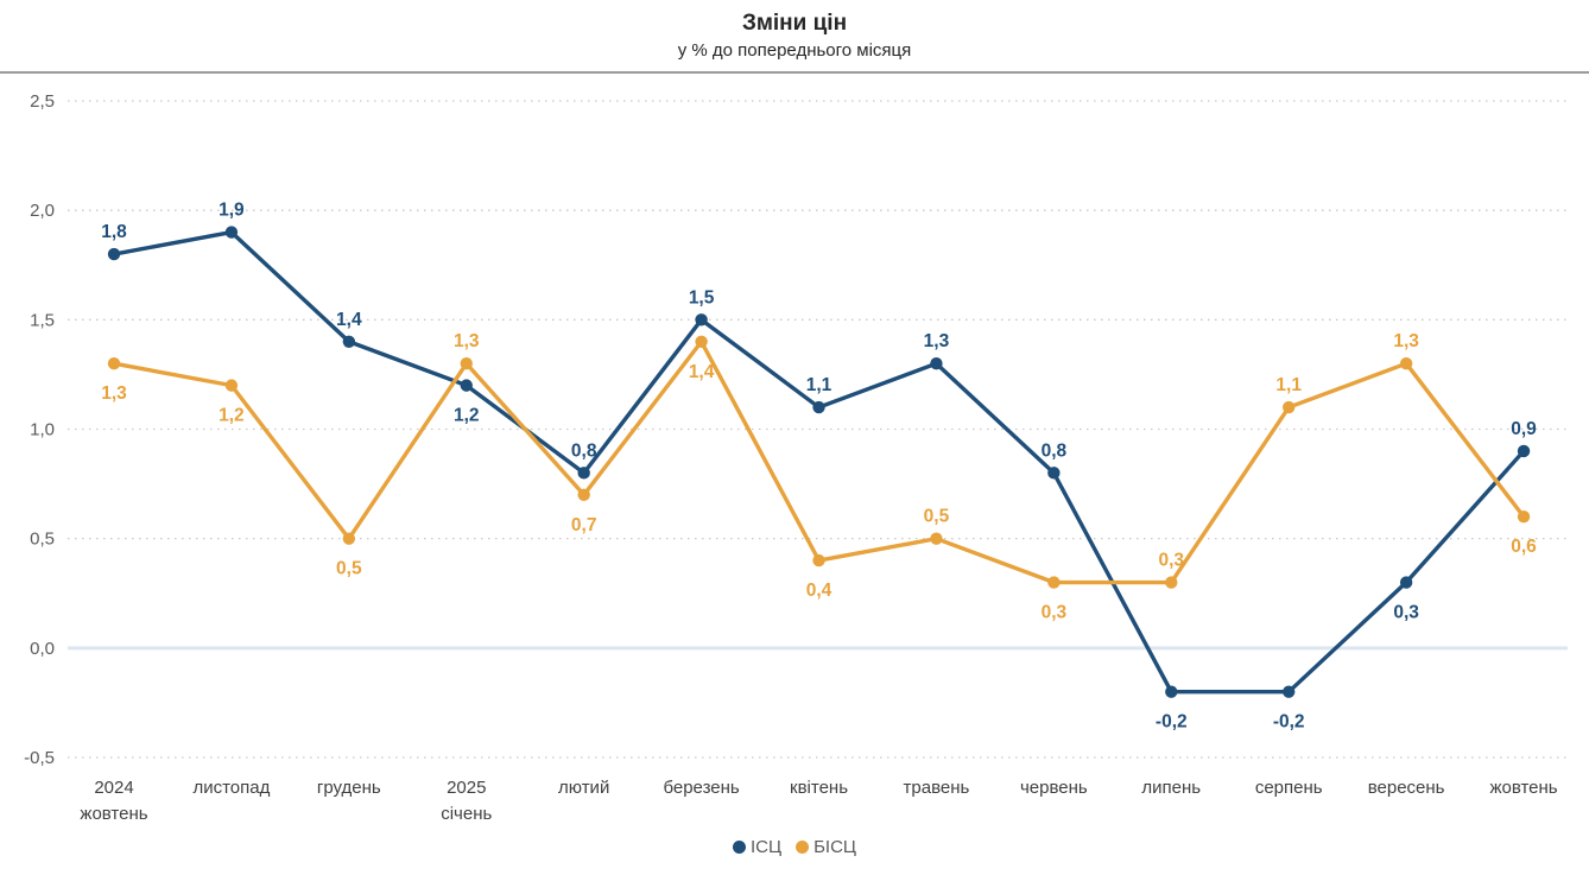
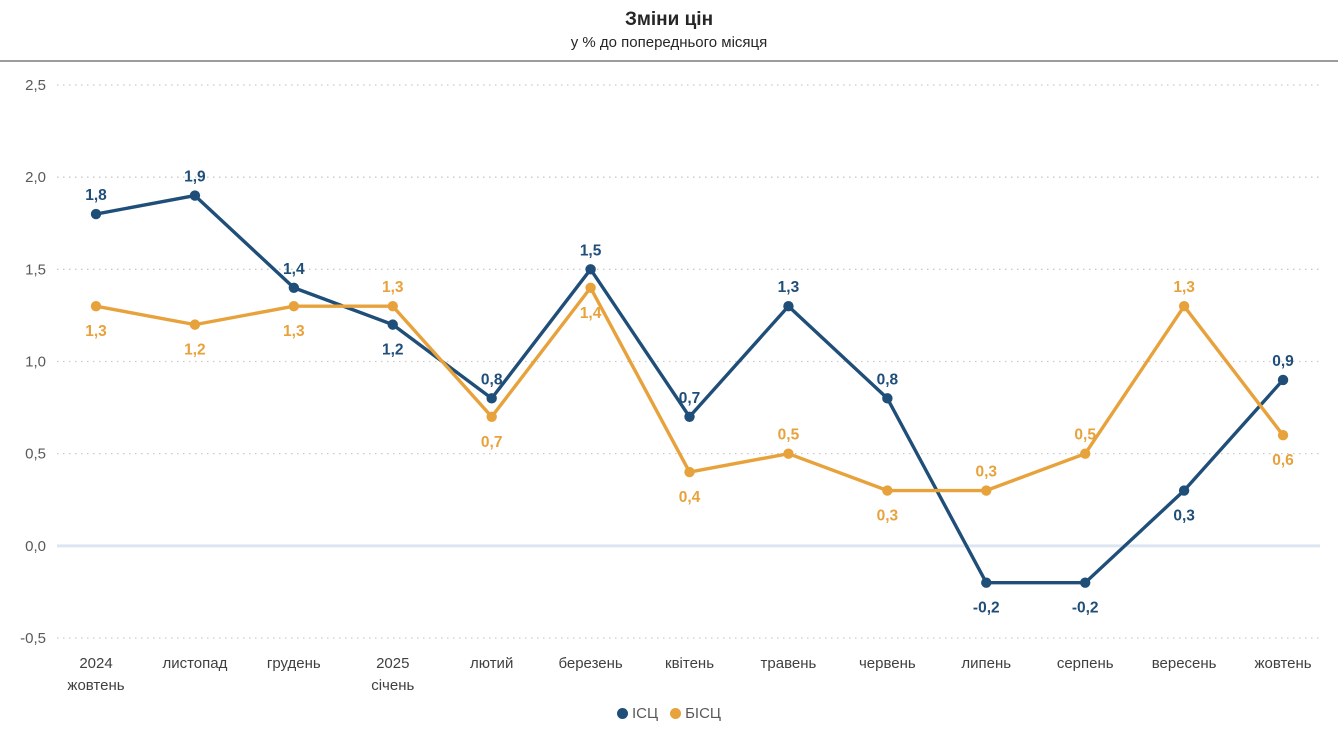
БІСЦ/грудень: 0,5 -> 1,3
ІСЦ/квітень: 1,1 -> 0,7
БІСЦ/серпень: 1,1 -> 0,5
